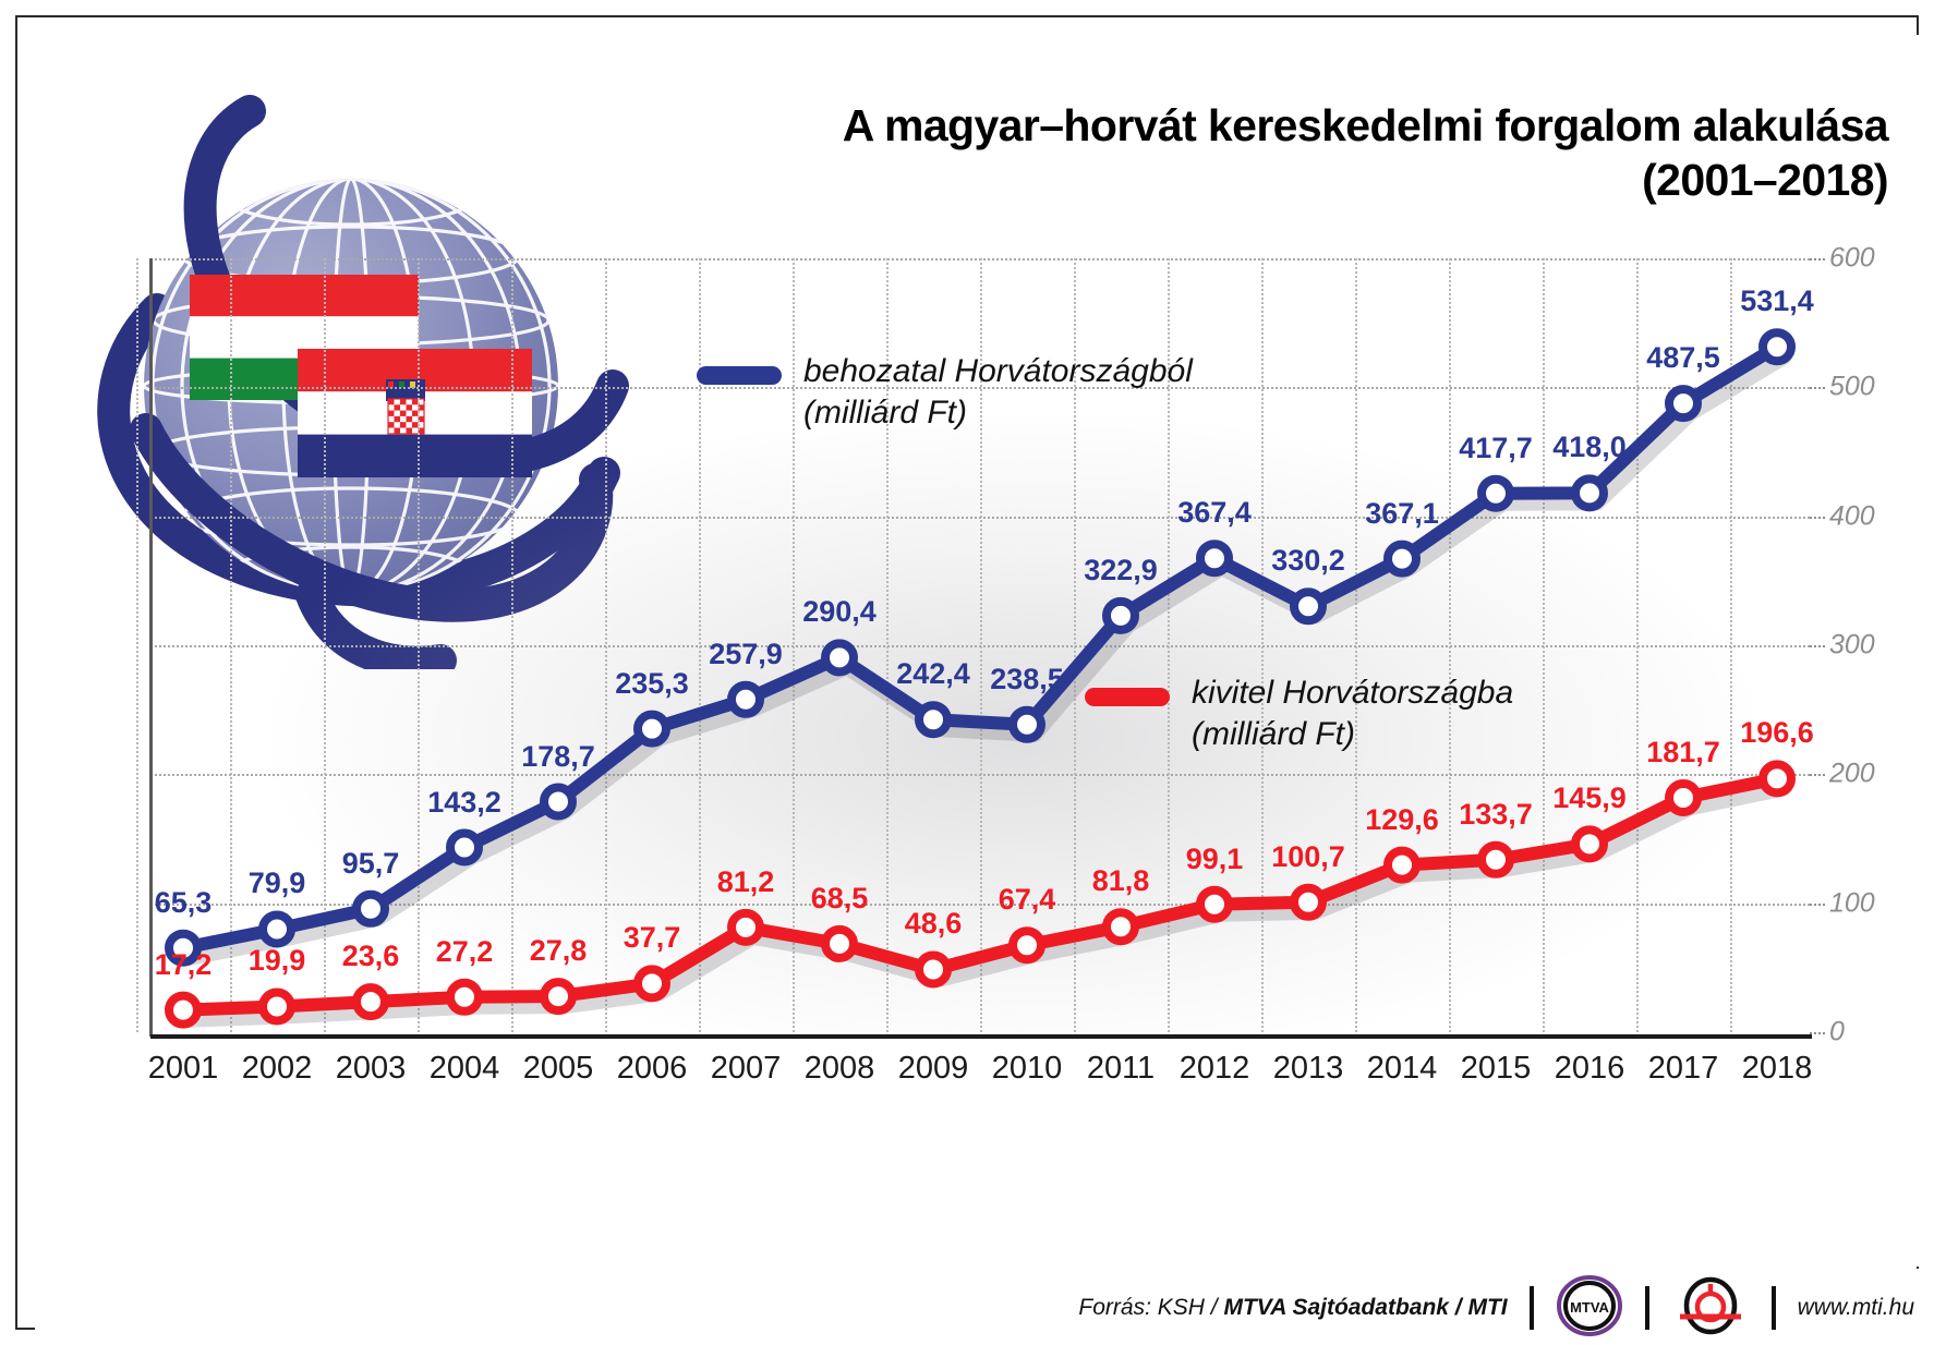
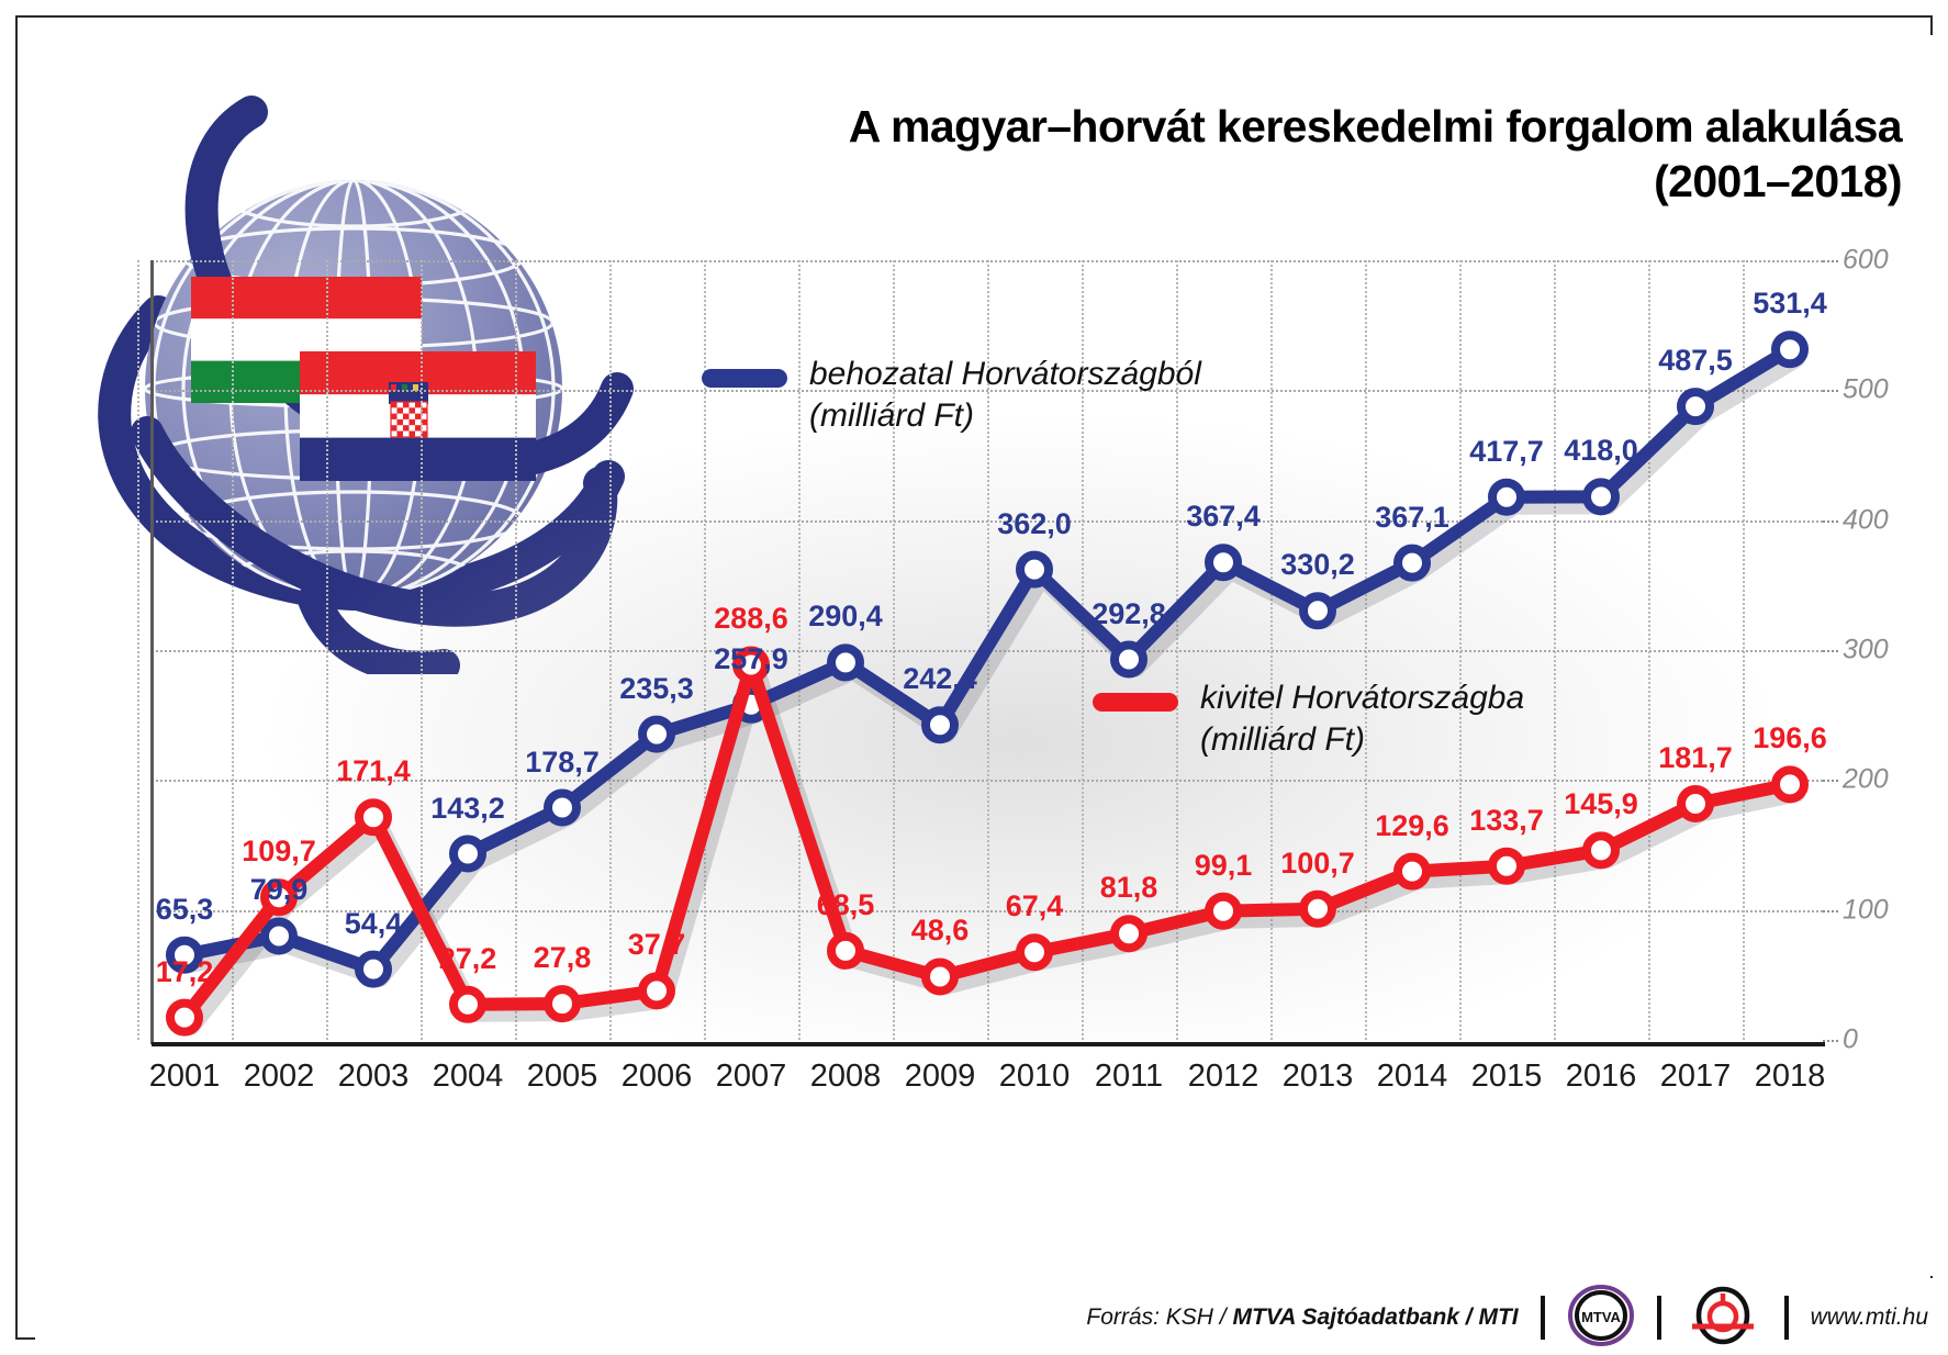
kivitel Horvátországba (milliárd Ft)/2002: 19,9 -> 109,7
behozatal Horvátországból (milliárd Ft)/2003: 95,7 -> 54,4
kivitel Horvátországba (milliárd Ft)/2003: 23,6 -> 171,4
kivitel Horvátországba (milliárd Ft)/2007: 81,2 -> 288,6
behozatal Horvátországból (milliárd Ft)/2010: 238,5 -> 362,0
behozatal Horvátországból (milliárd Ft)/2011: 322,9 -> 292,8
